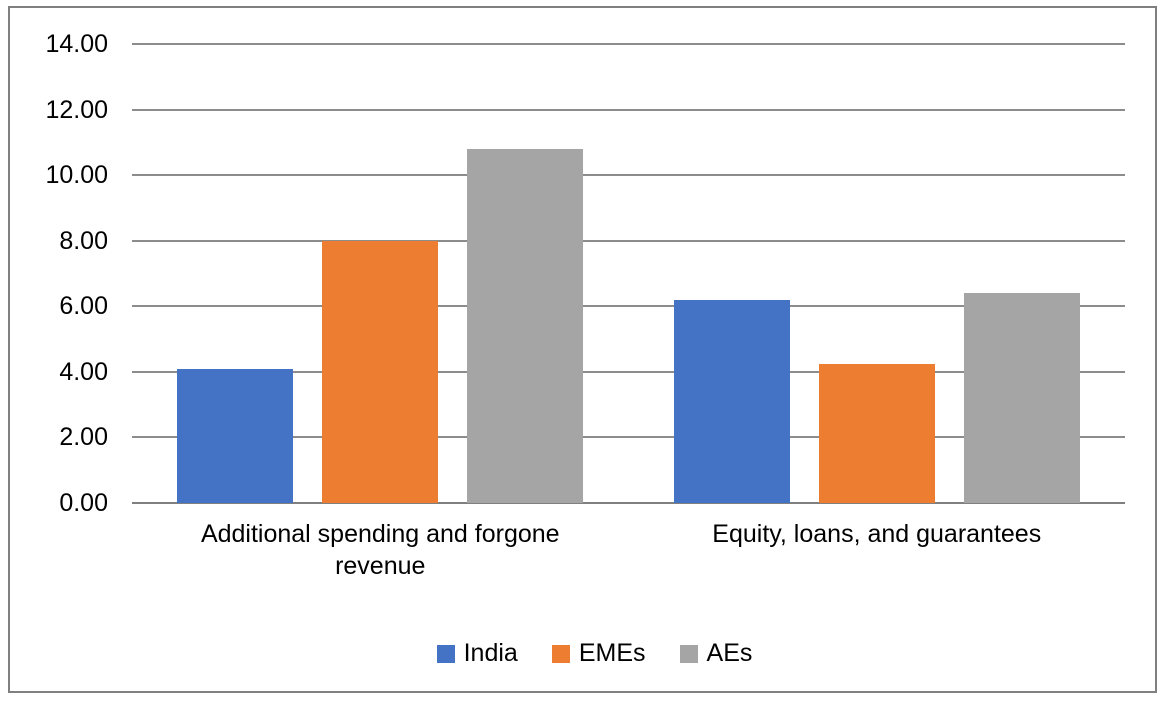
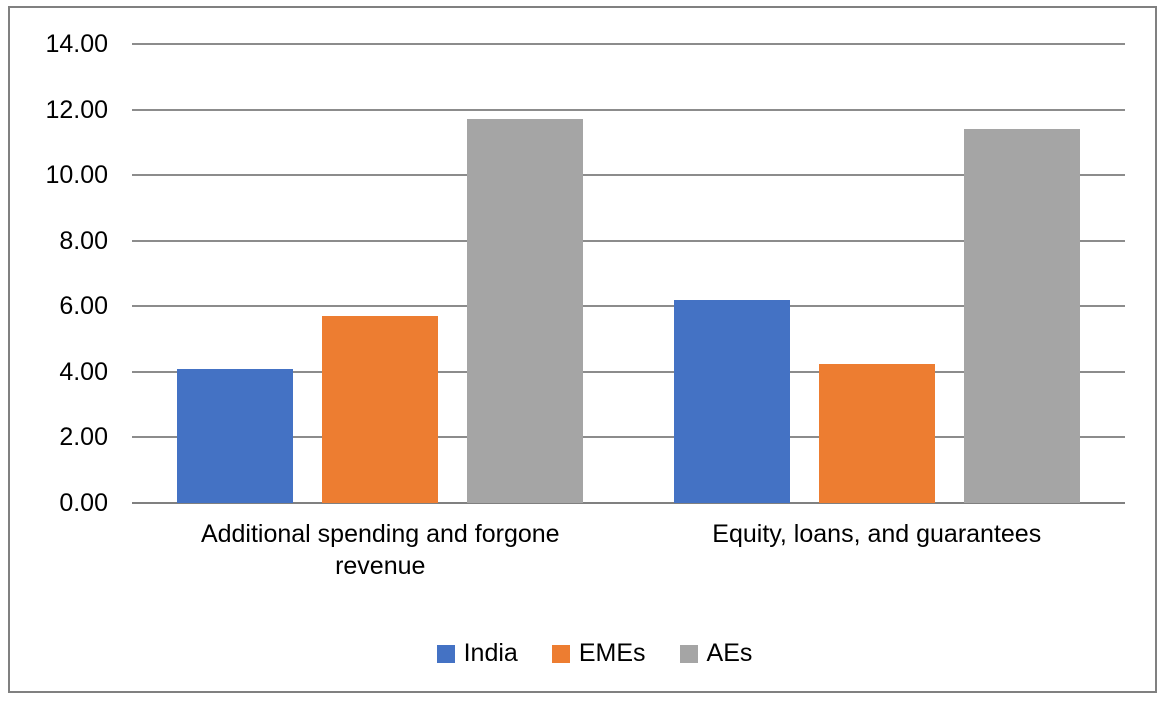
EMEs/Additional spending and forgone revenue: 8.0 -> 5.7
AEs/Additional spending and forgone revenue: 10.8 -> 11.7
AEs/Equity, loans, and guarantees: 6.4 -> 11.4
